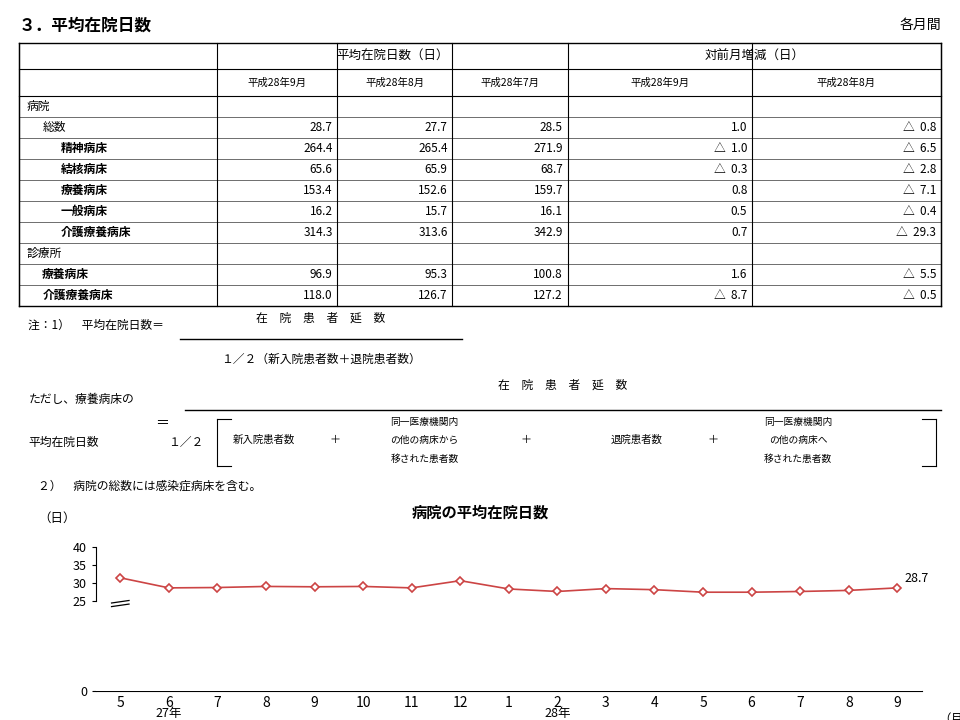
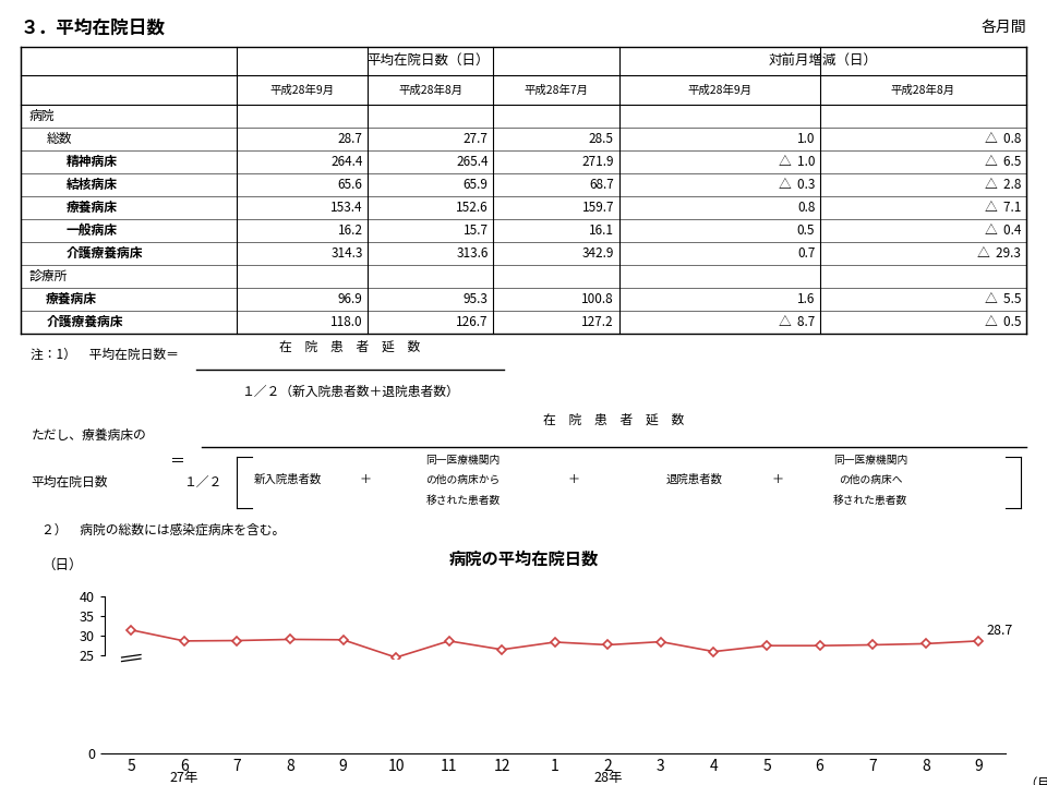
10: 29.1 -> 24.5
12: 30.7 -> 26.5
4: 28.2 -> 26.0
